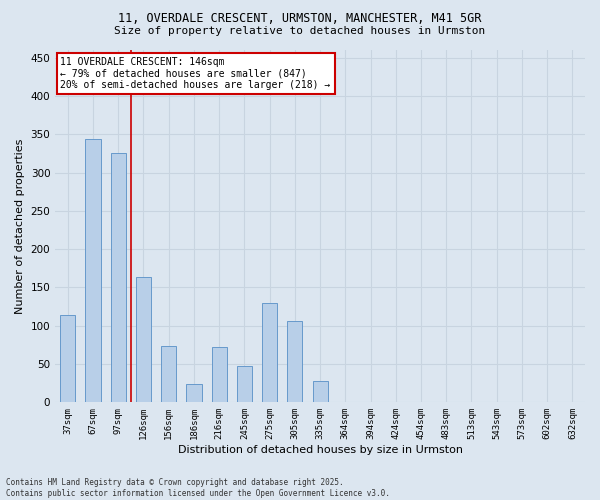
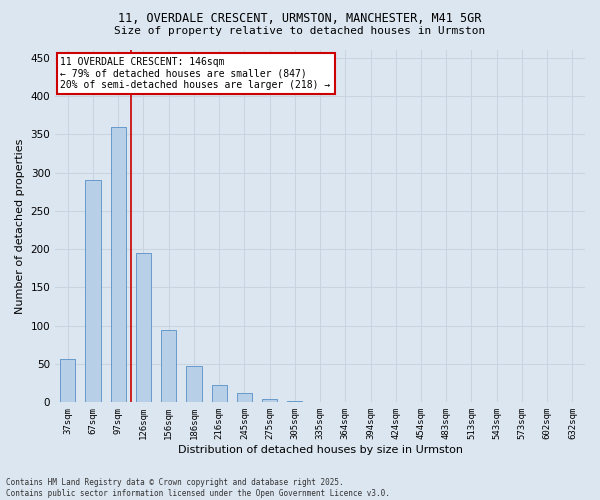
37sqm: 114 -> 57
67sqm: 344 -> 290
97sqm: 326 -> 360
126sqm: 164 -> 195
156sqm: 74 -> 95
186sqm: 24 -> 47
216sqm: 72 -> 22
245sqm: 48 -> 12
275sqm: 130 -> 5
305sqm: 106 -> 2
335sqm: 28 -> 1
